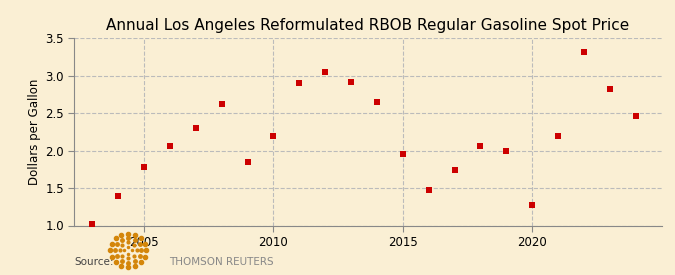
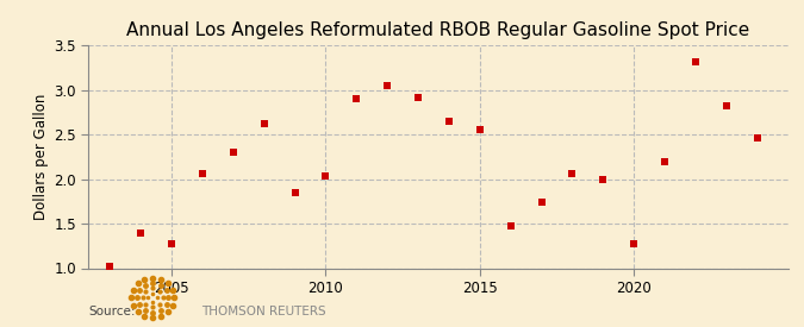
2005: 1.78 -> 1.28
2010: 2.20 -> 2.04
2015: 1.95 -> 2.56
